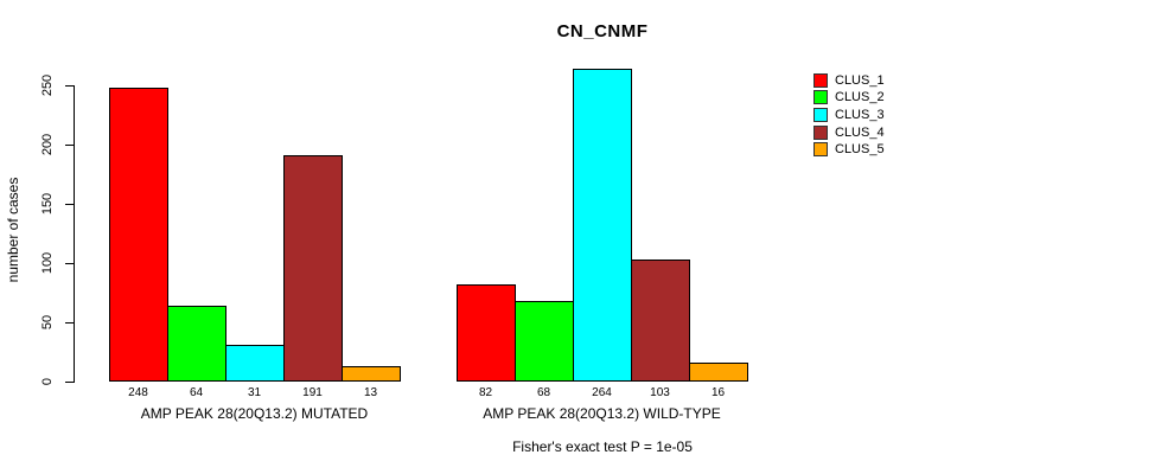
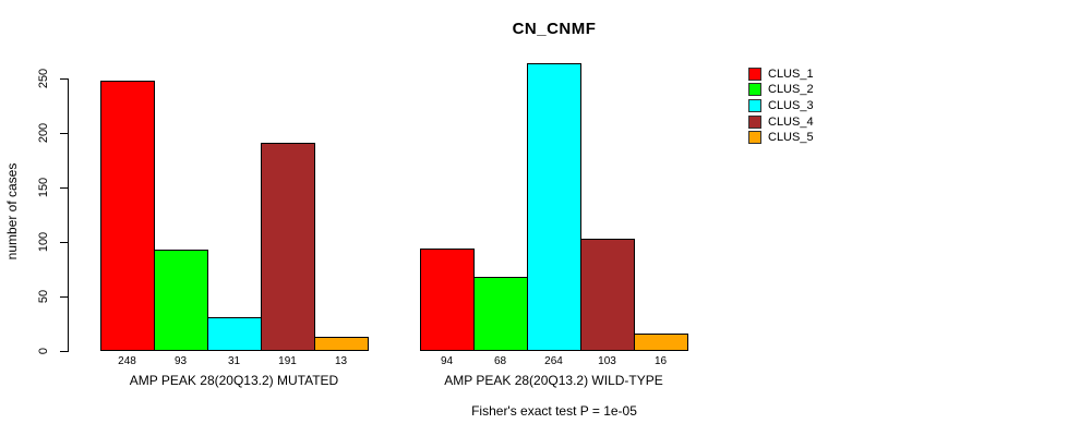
CLUS_2/AMP PEAK 28(20Q13.2) MUTATED: 64 -> 93
CLUS_1/AMP PEAK 28(20Q13.2) WILD-TYPE: 82 -> 94
